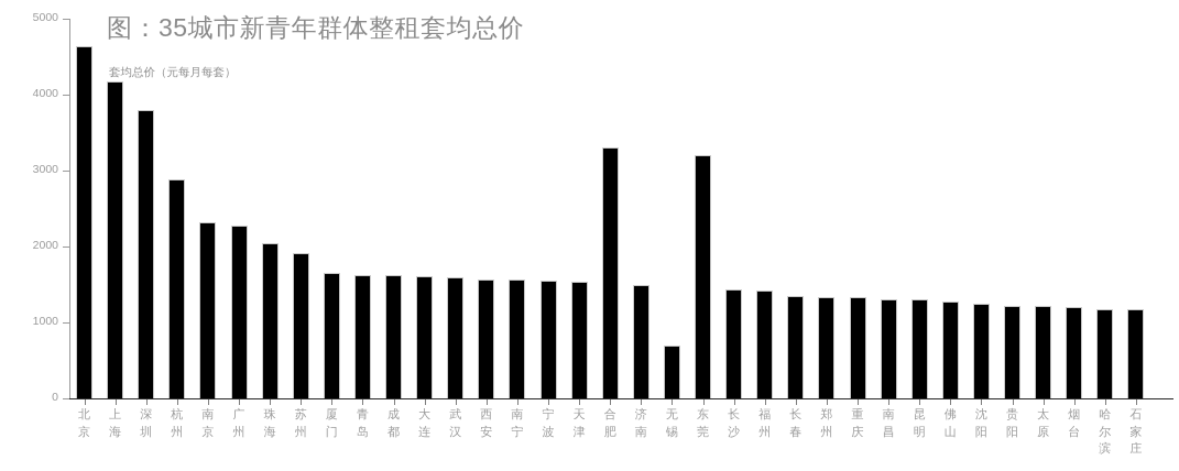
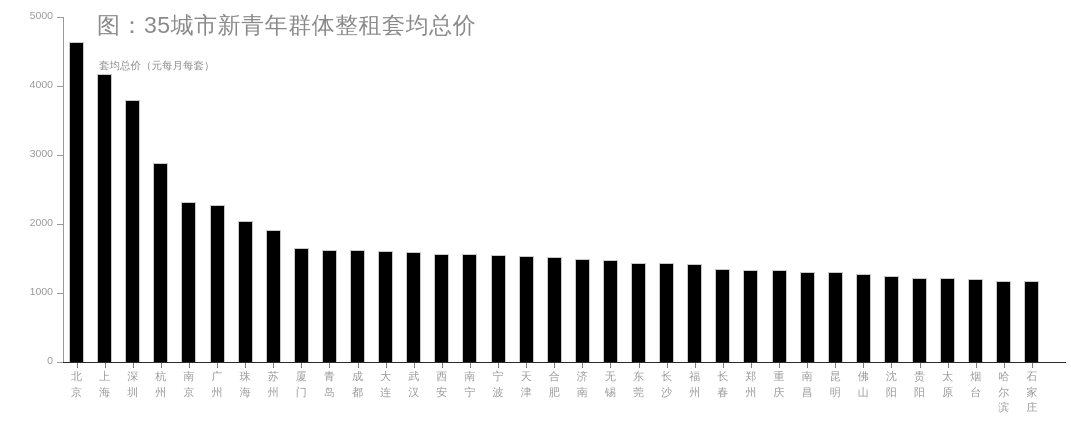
合肥: 3300 -> 1500
无锡: 700 -> 1500
东莞: 3200 -> 1400
